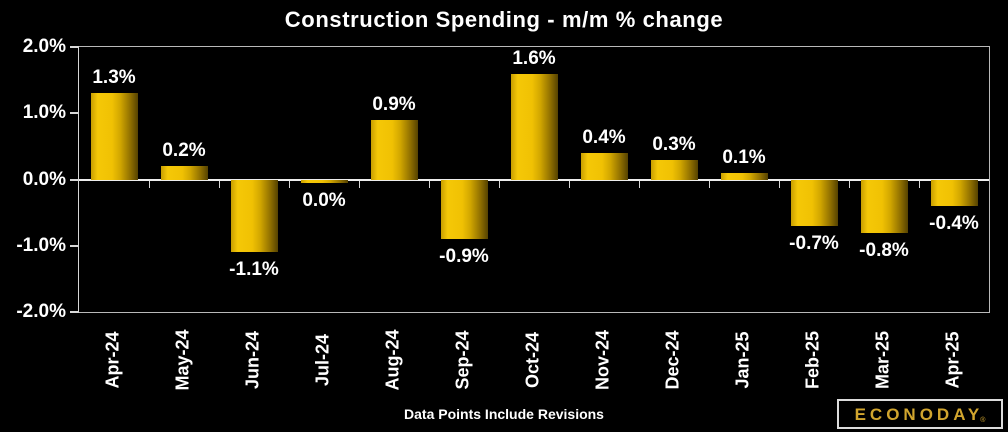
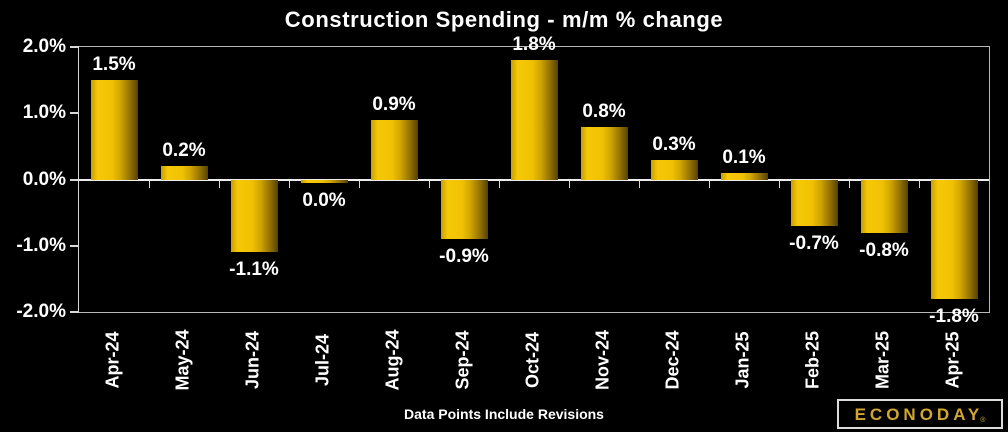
Apr-24: 1.3% -> 1.5%
Oct-24: 1.6% -> 1.8%
Nov-24: 0.4% -> 0.8%
Apr-25: -0.4% -> -1.8%
